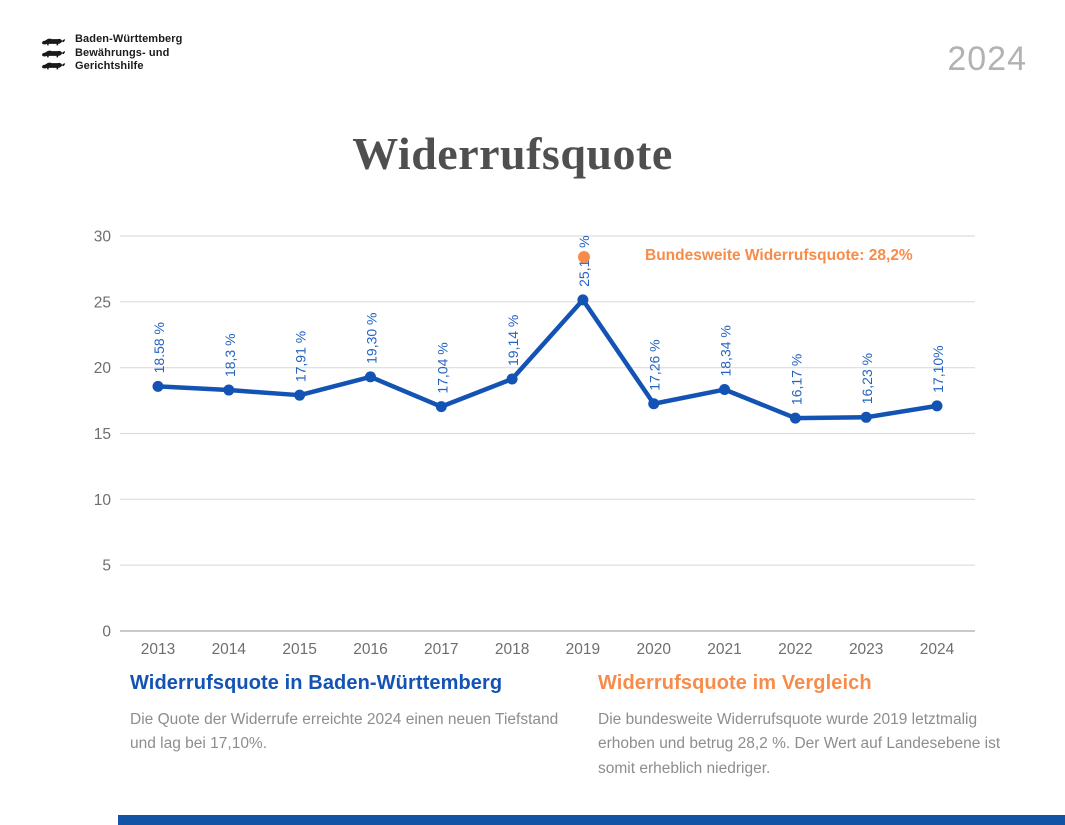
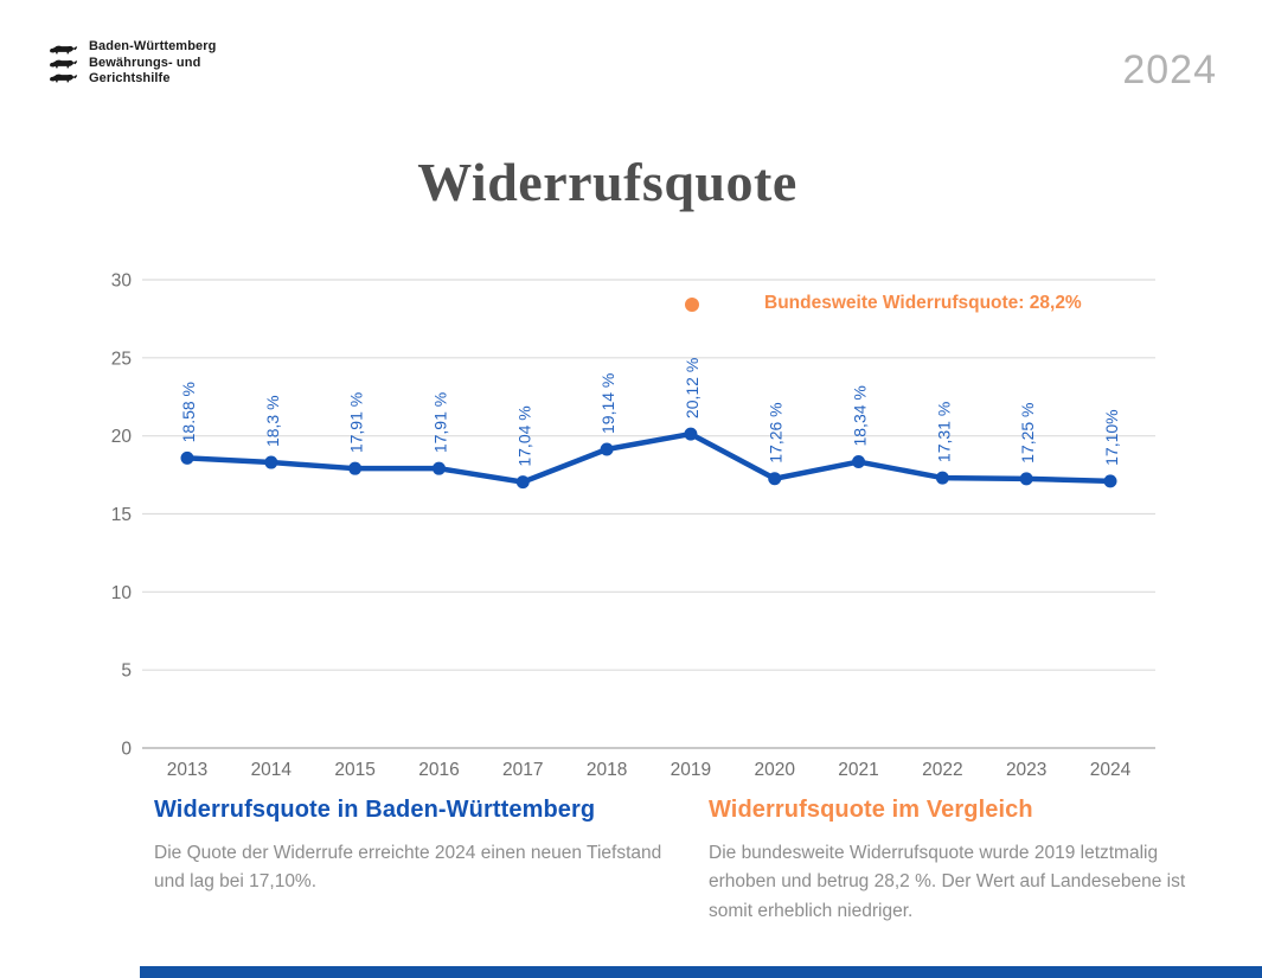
2016: 19,30 -> 17,91
2019: 25,15 -> 20,12
2022: 16,17 -> 17,31
2023: 16,23 -> 17,25
